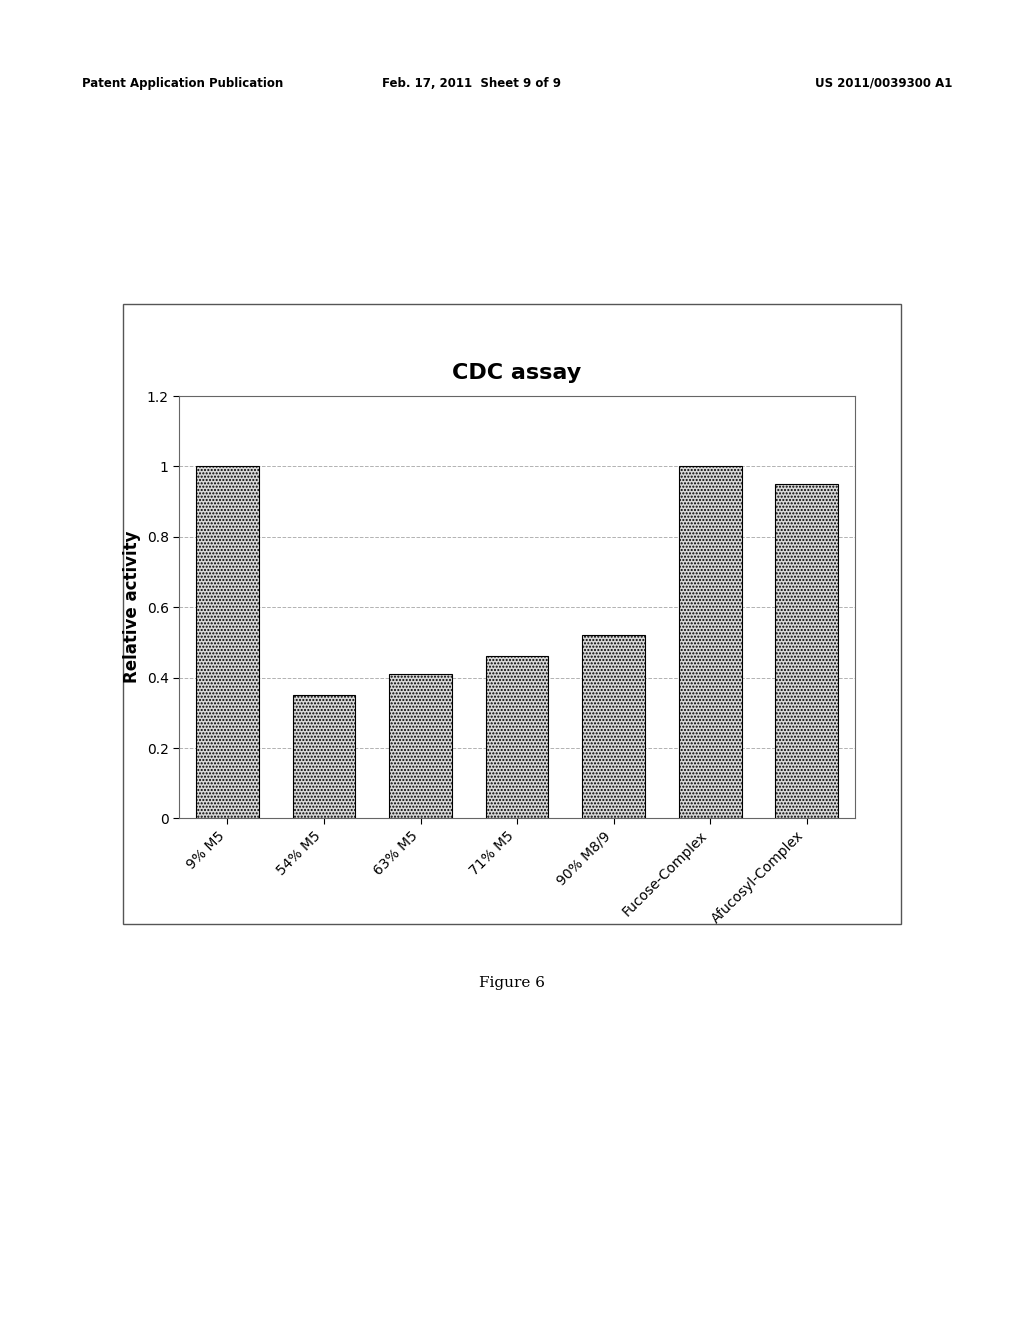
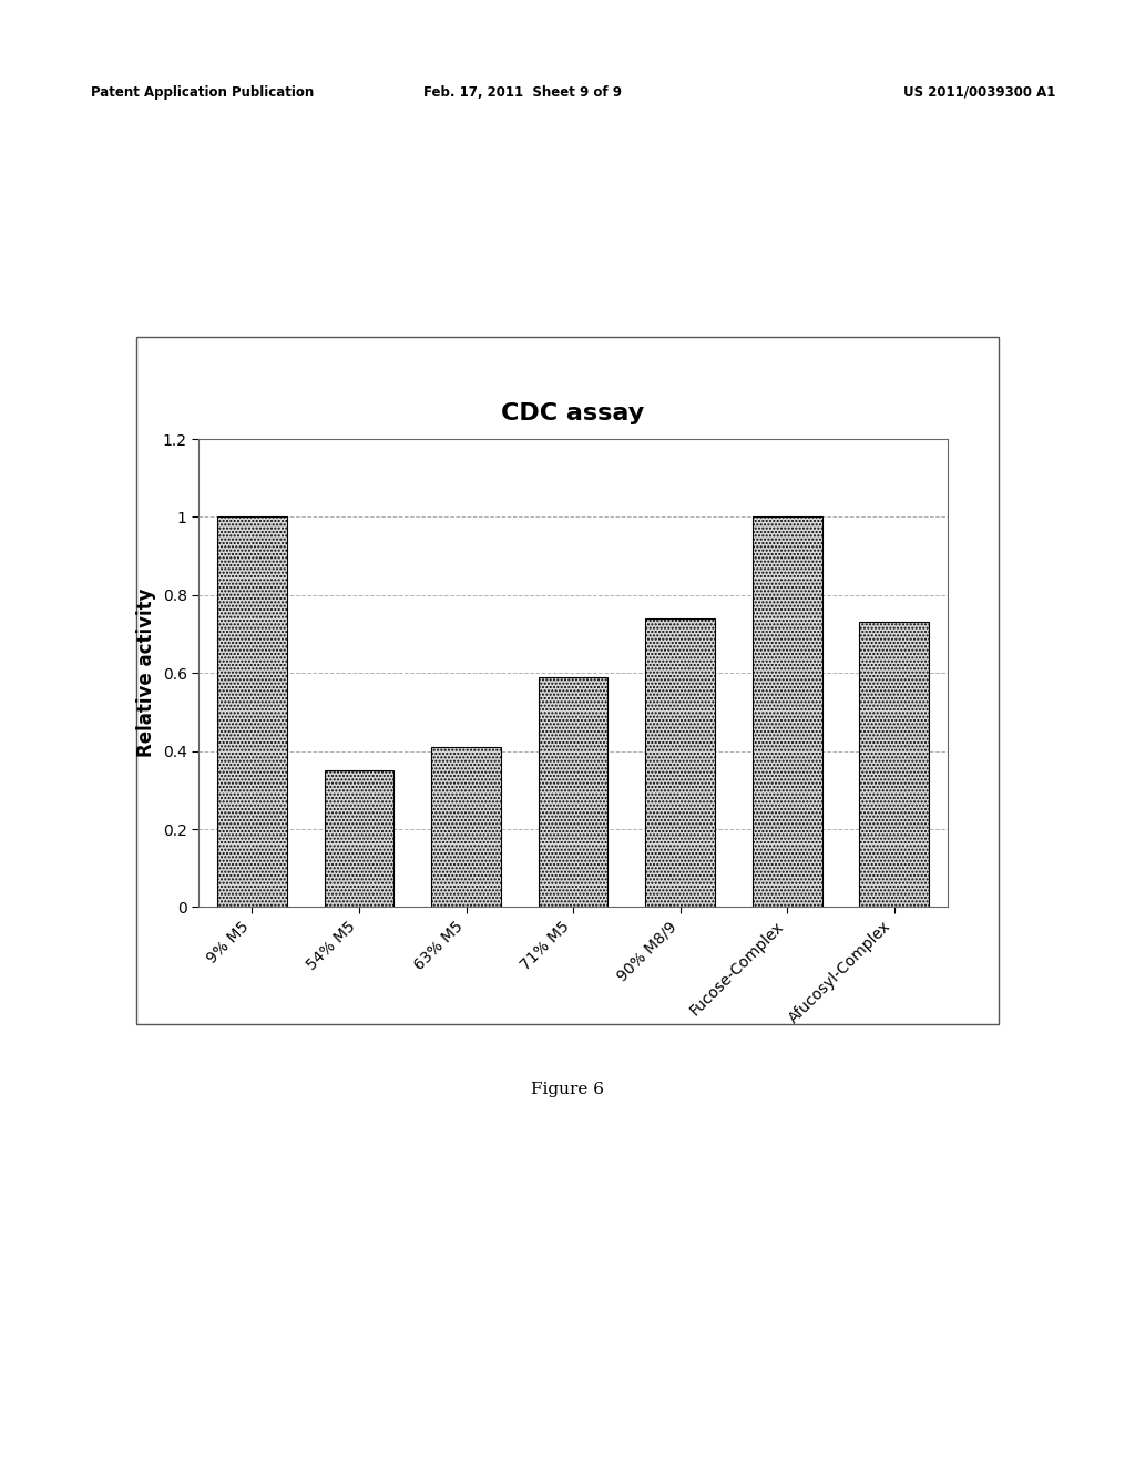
71% M5: 0.46 -> 0.59
90% M8/9: 0.52 -> 0.74
Afucosyl-Complex: 0.95 -> 0.73
